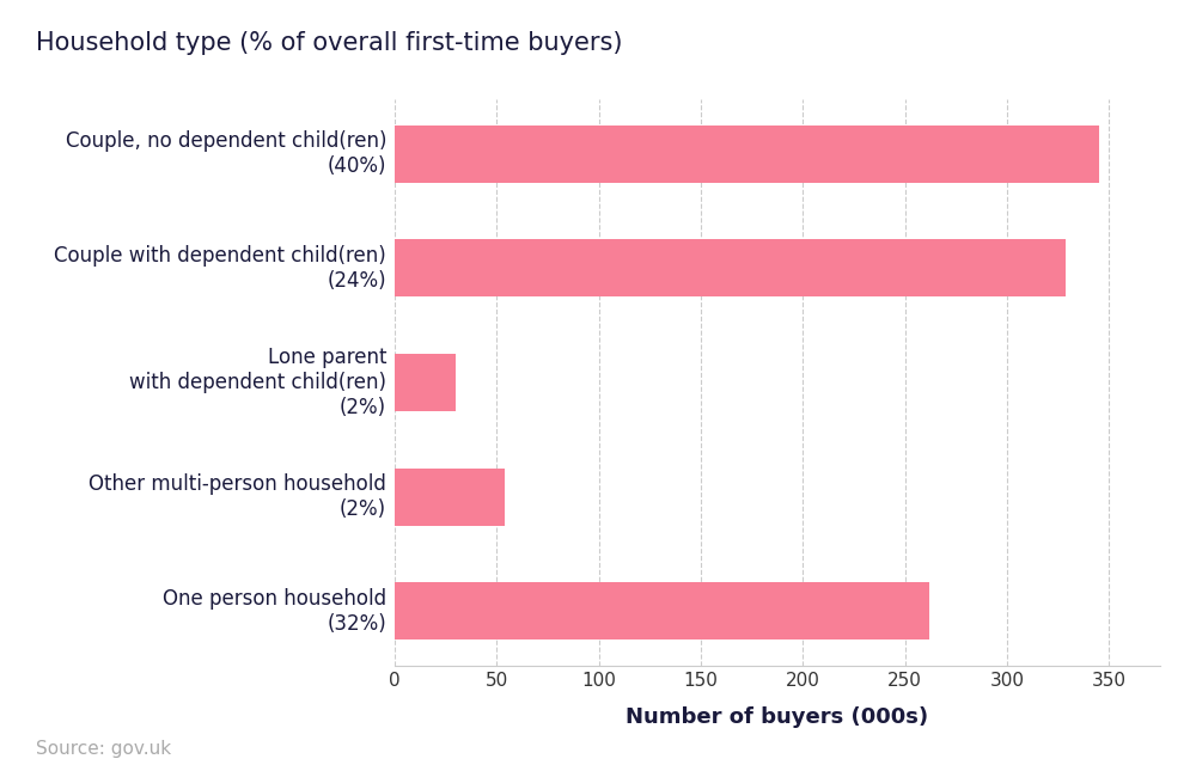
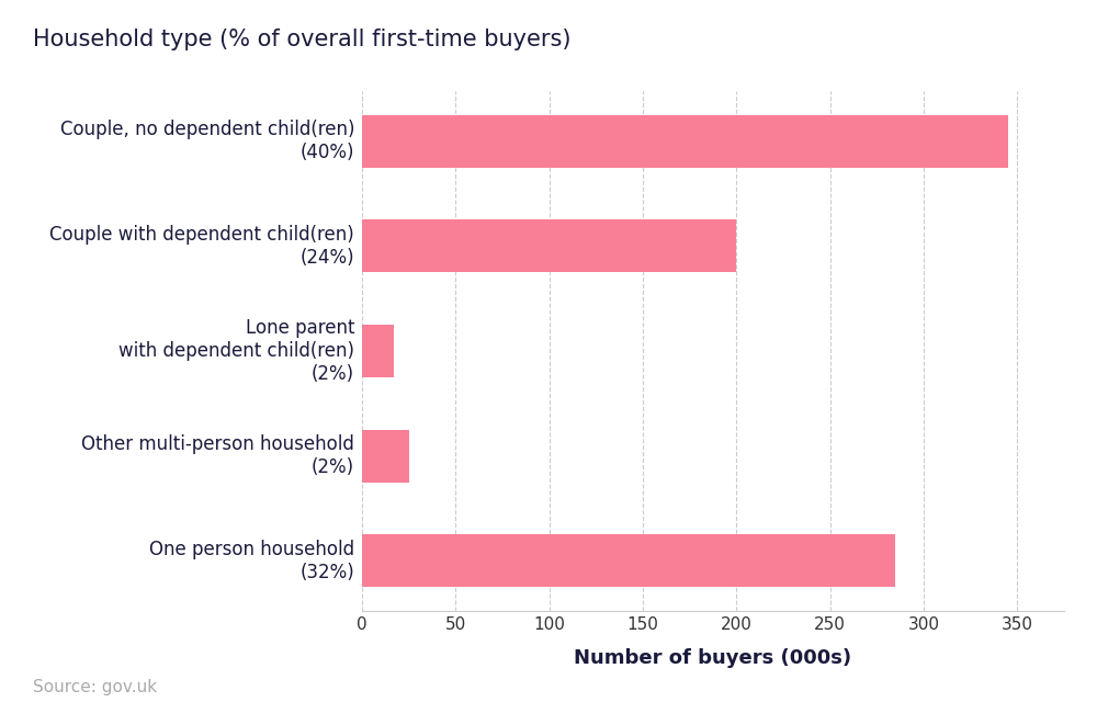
Couple with dependent child(ren) (24%): 329 -> 200
Lone parent with dependent child(ren) (2%): 30 -> 17
Other multi-person household (2%): 54 -> 25
One person household (32%): 262 -> 285
